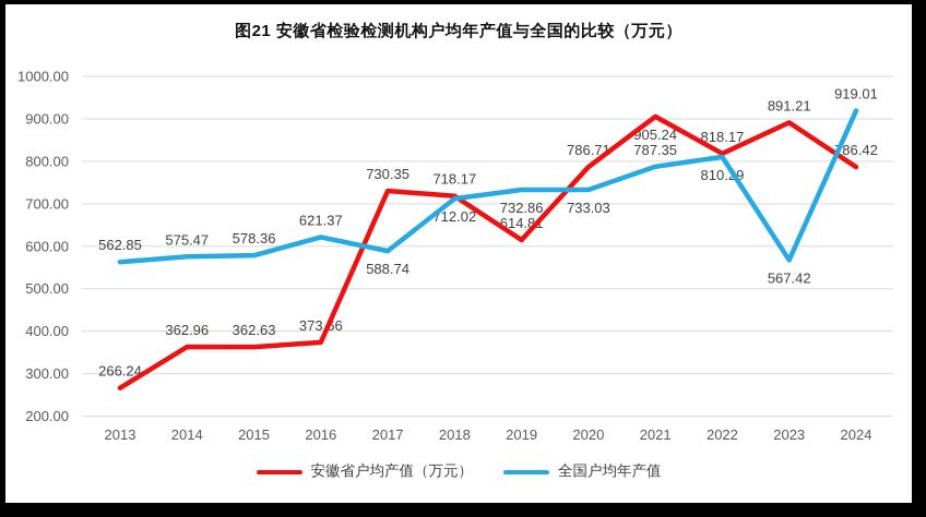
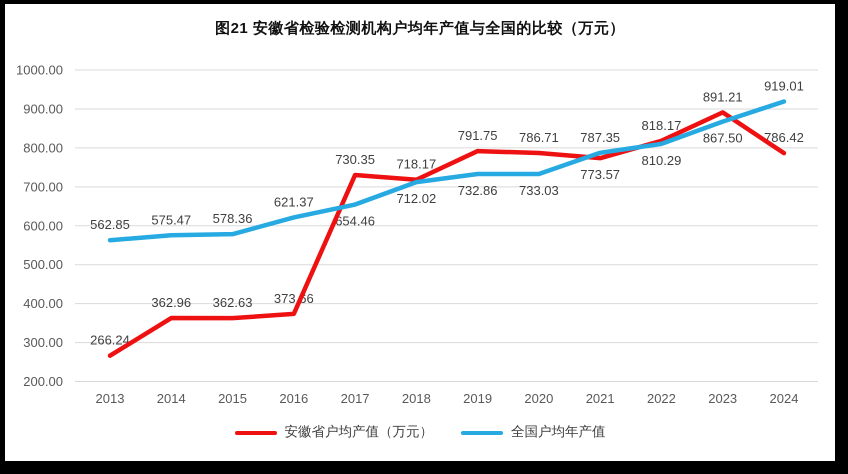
全国户均年产值/2017: 588.74 -> 654.46
安徽省户均产值（万元）/2019: 614.81 -> 791.75
安徽省户均产值（万元）/2021: 905.24 -> 773.57
全国户均年产值/2023: 567.42 -> 867.50
